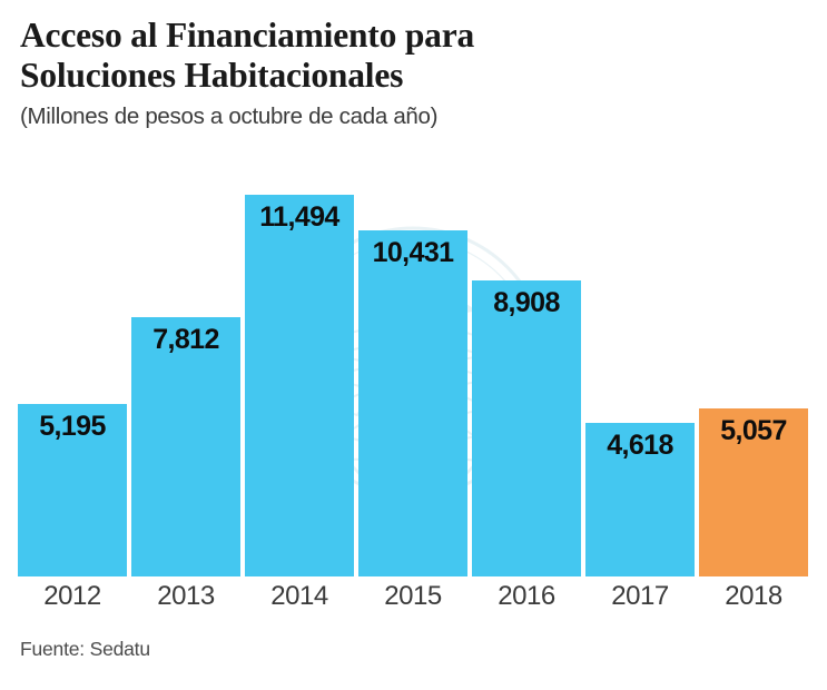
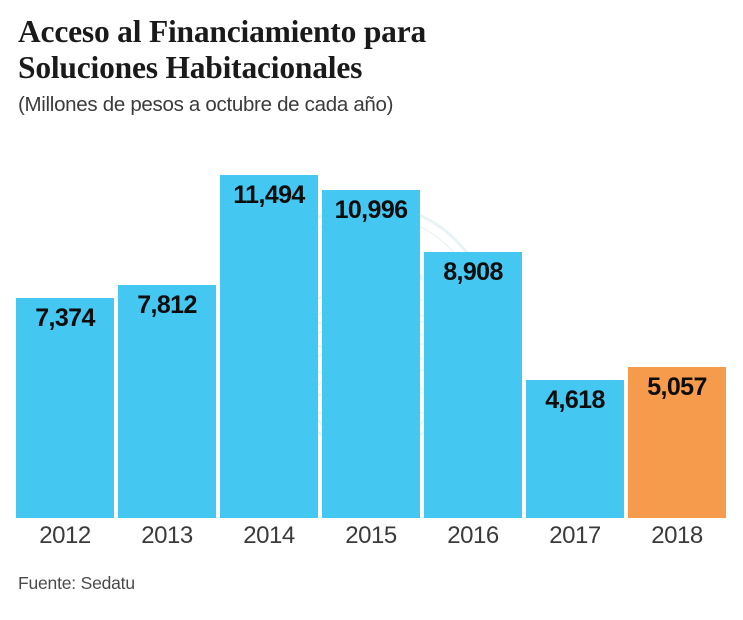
2012: 5,195 -> 7,374
2015: 10,431 -> 10,996
